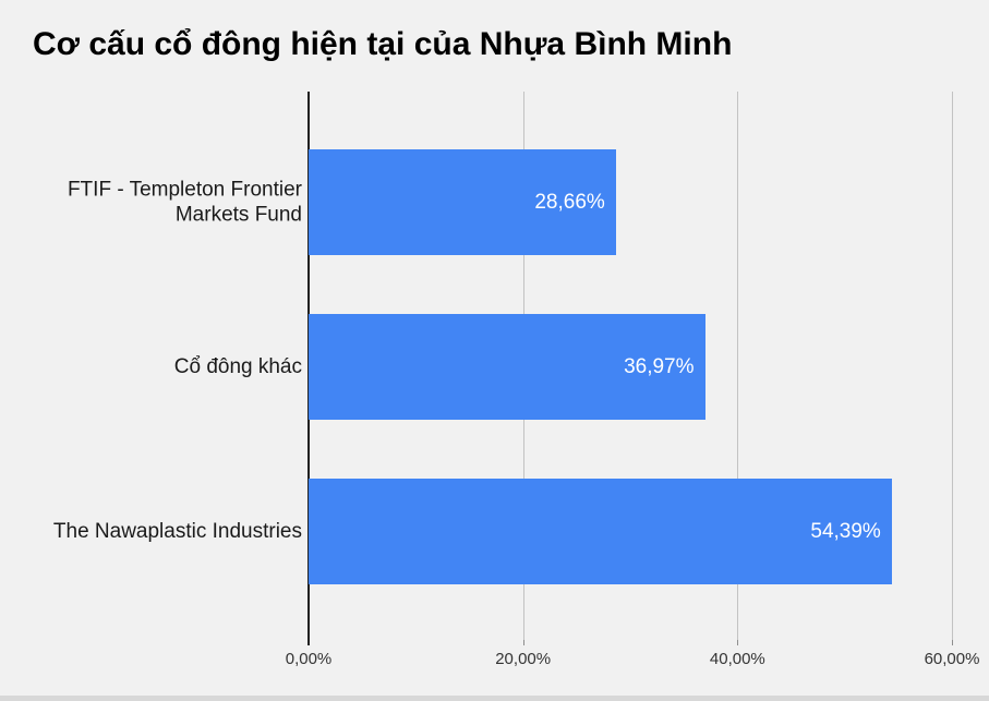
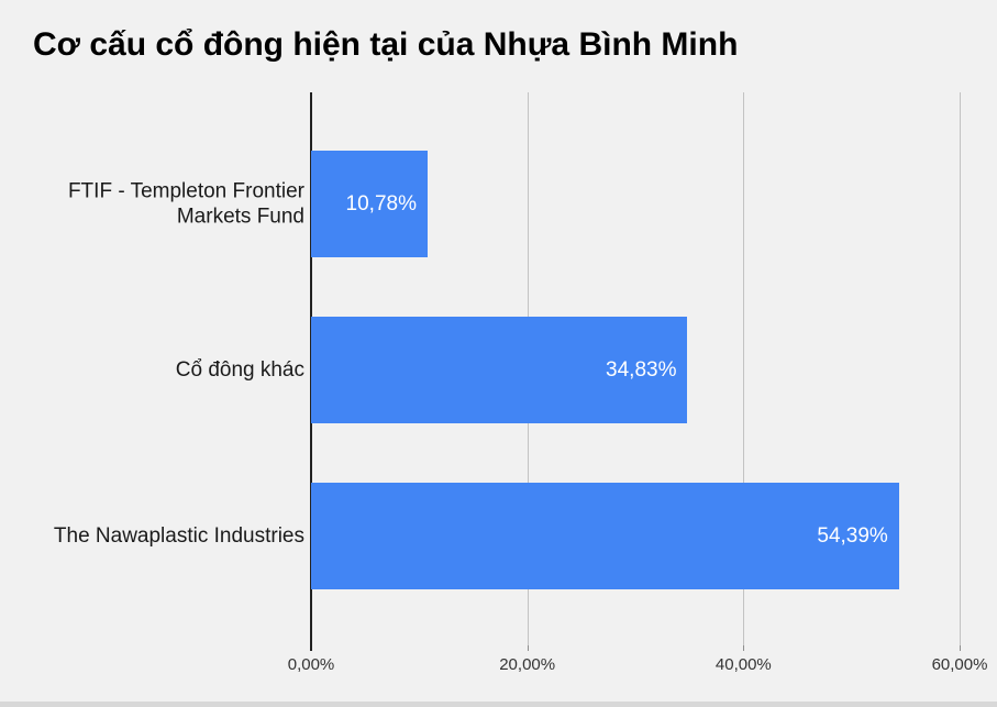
FTIF - Templeton Frontier Markets Fund: 28,66% -> 10,78%
Cổ đông khác: 36,97% -> 34,83%
